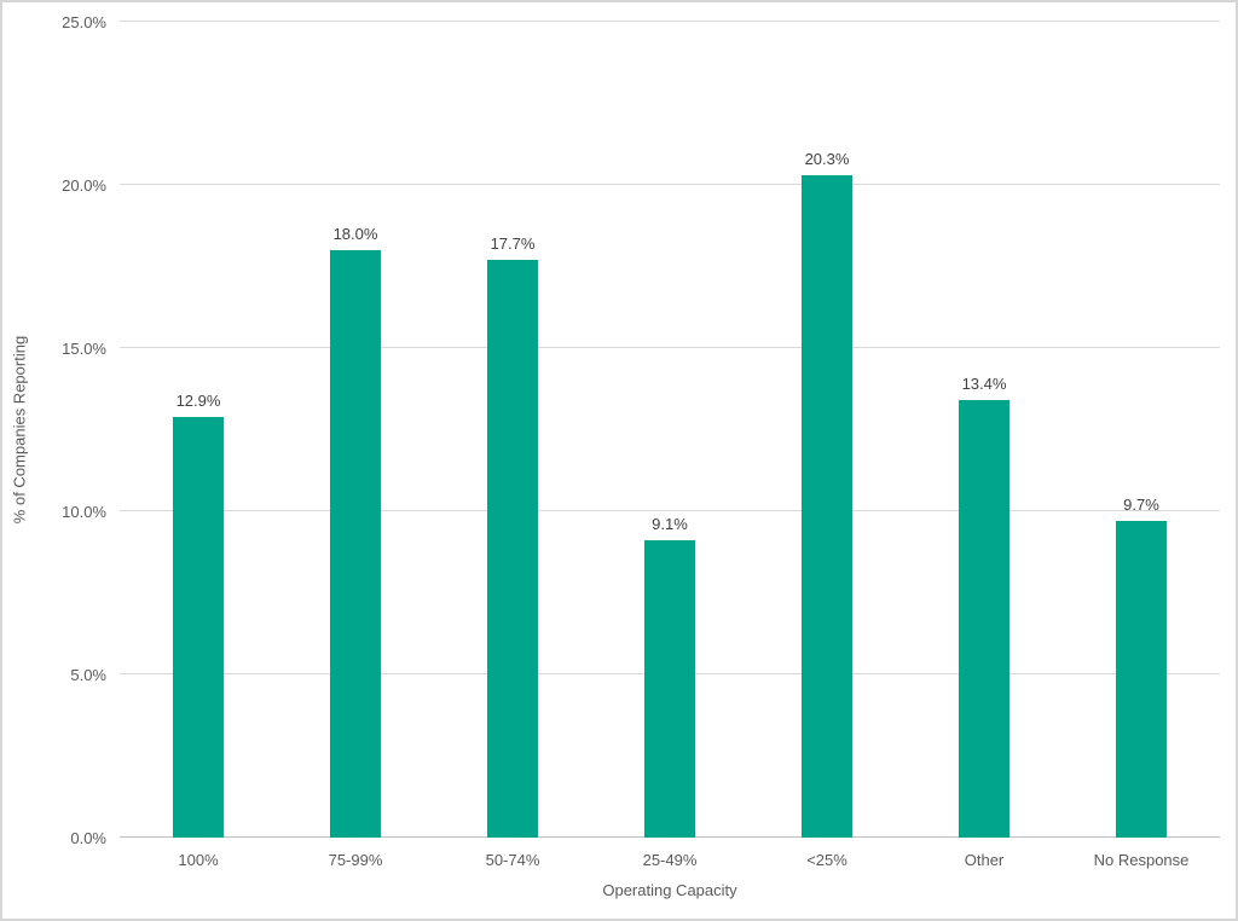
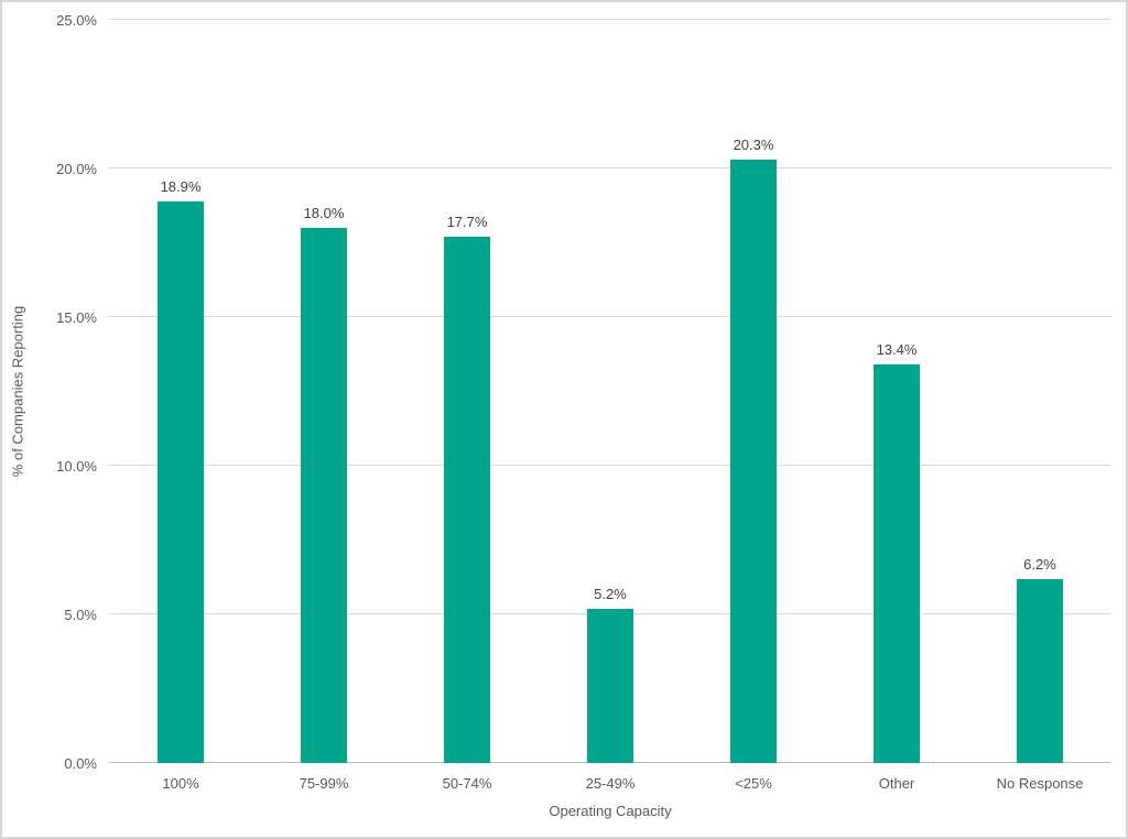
100%: 12.9% -> 18.9%
25-49%: 9.1% -> 5.2%
No Response: 9.7% -> 6.2%
